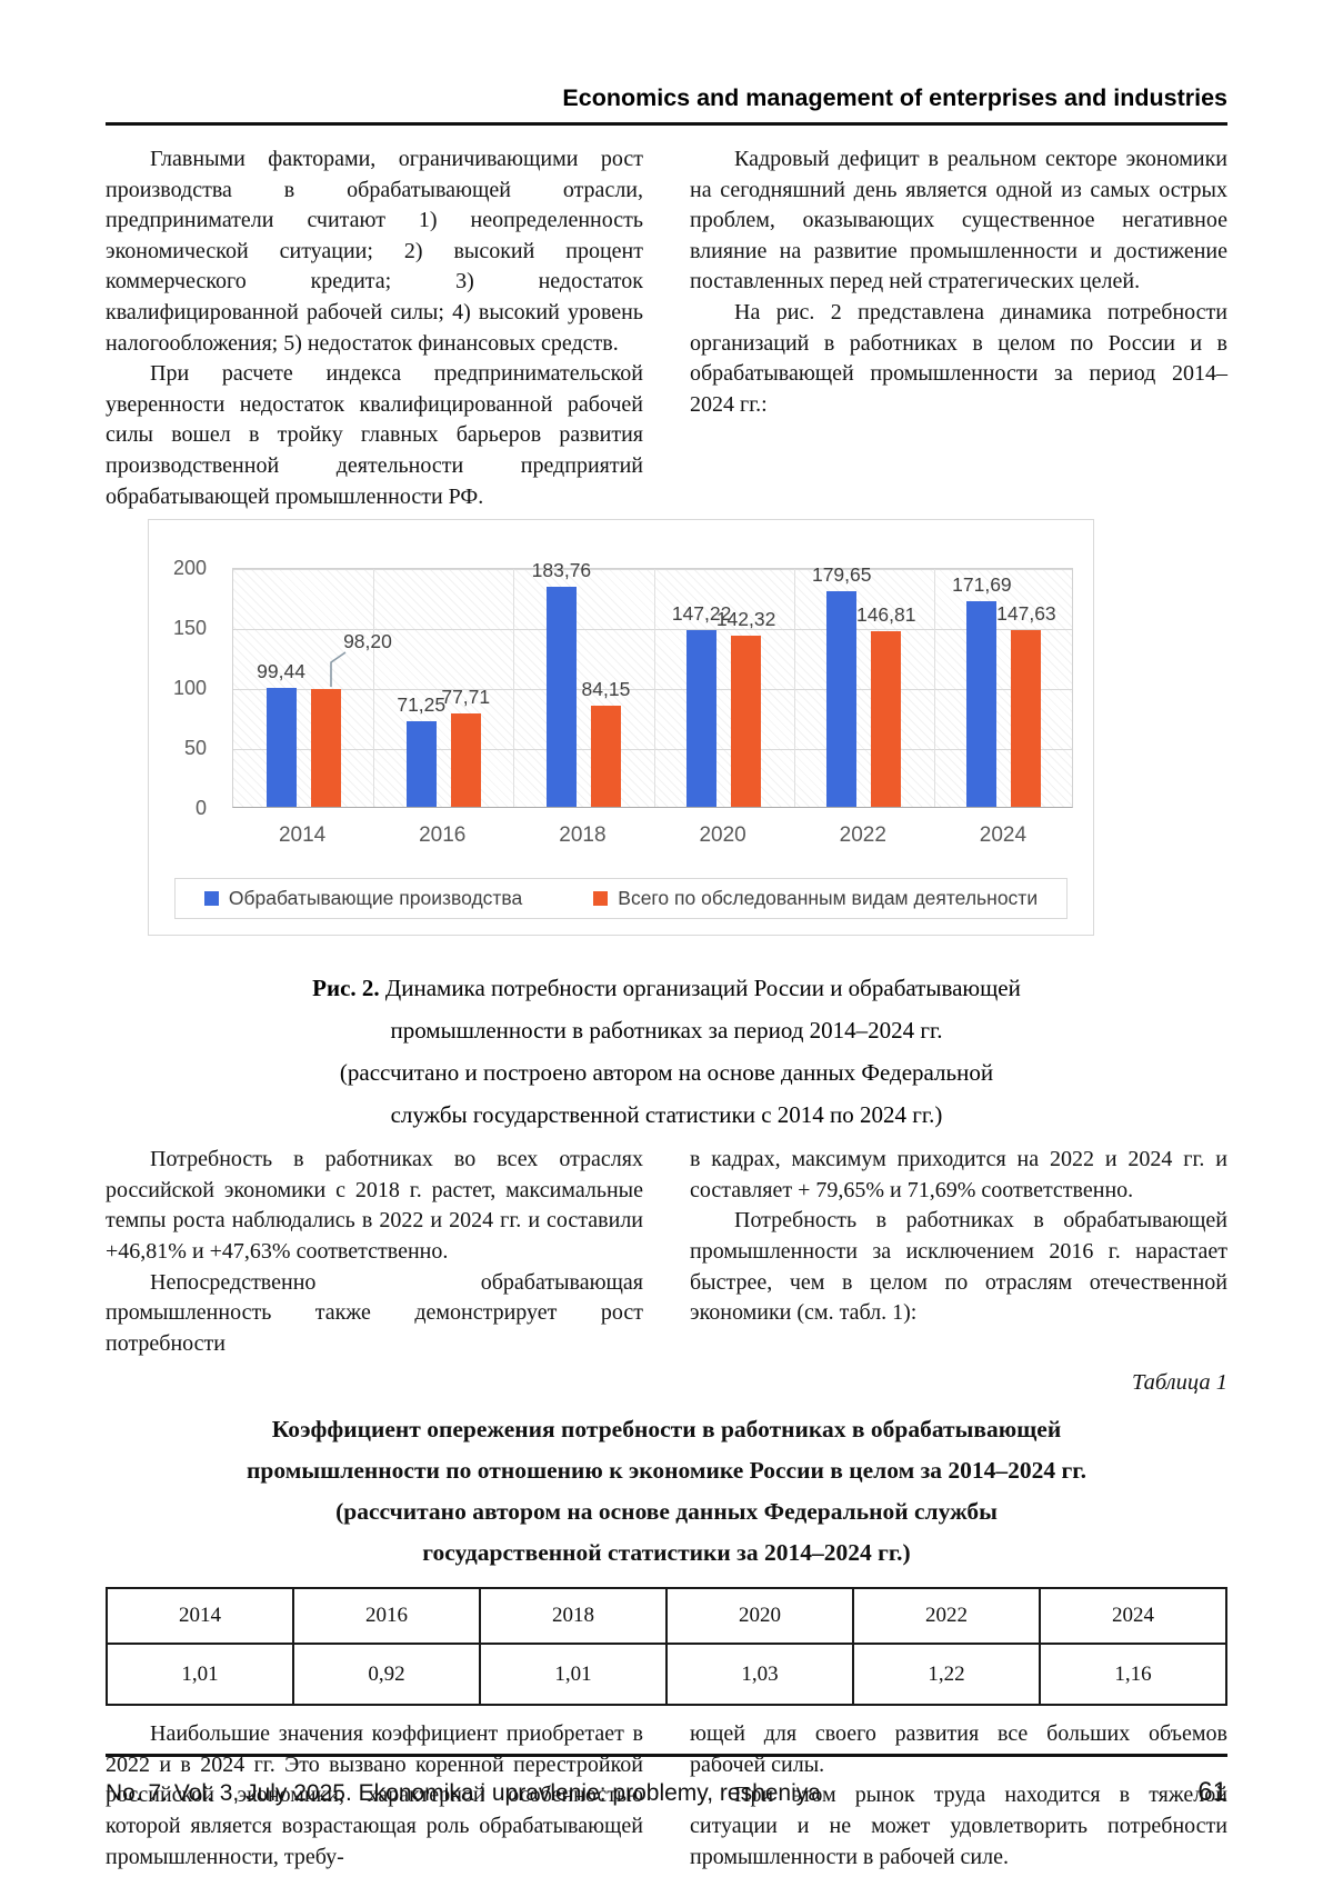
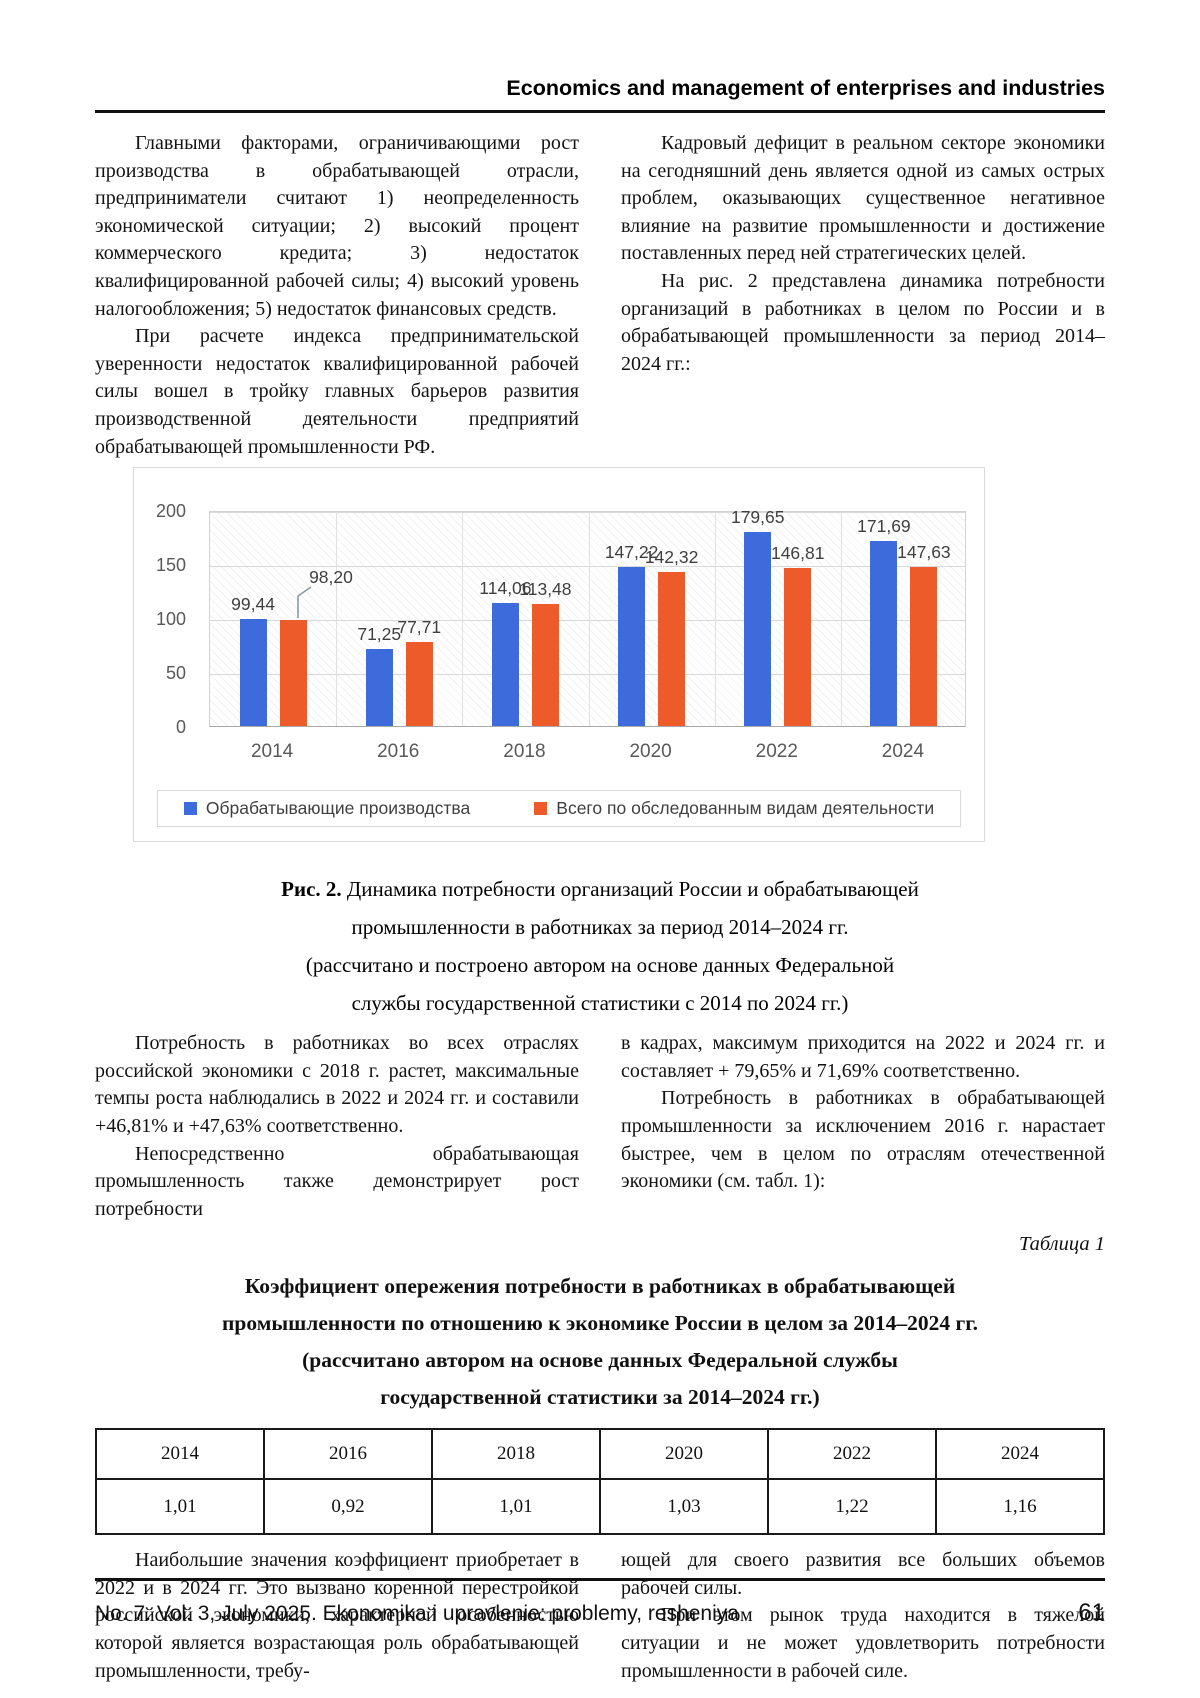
Обрабатывающие производства/2018: 183,76 -> 114,06
Всего по обследованным видам деятельности/2018: 84,15 -> 113,48
